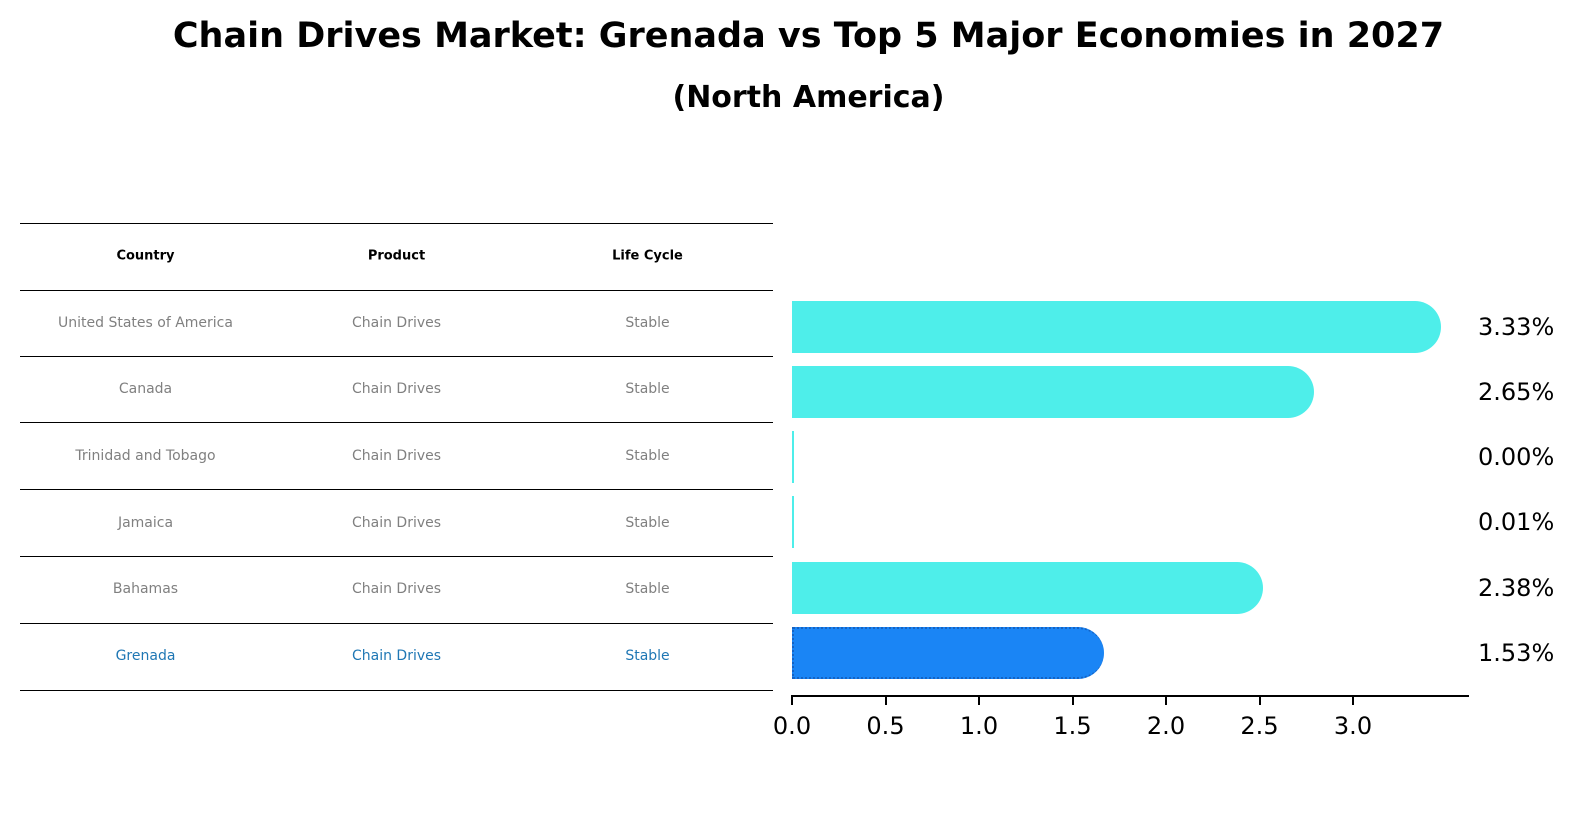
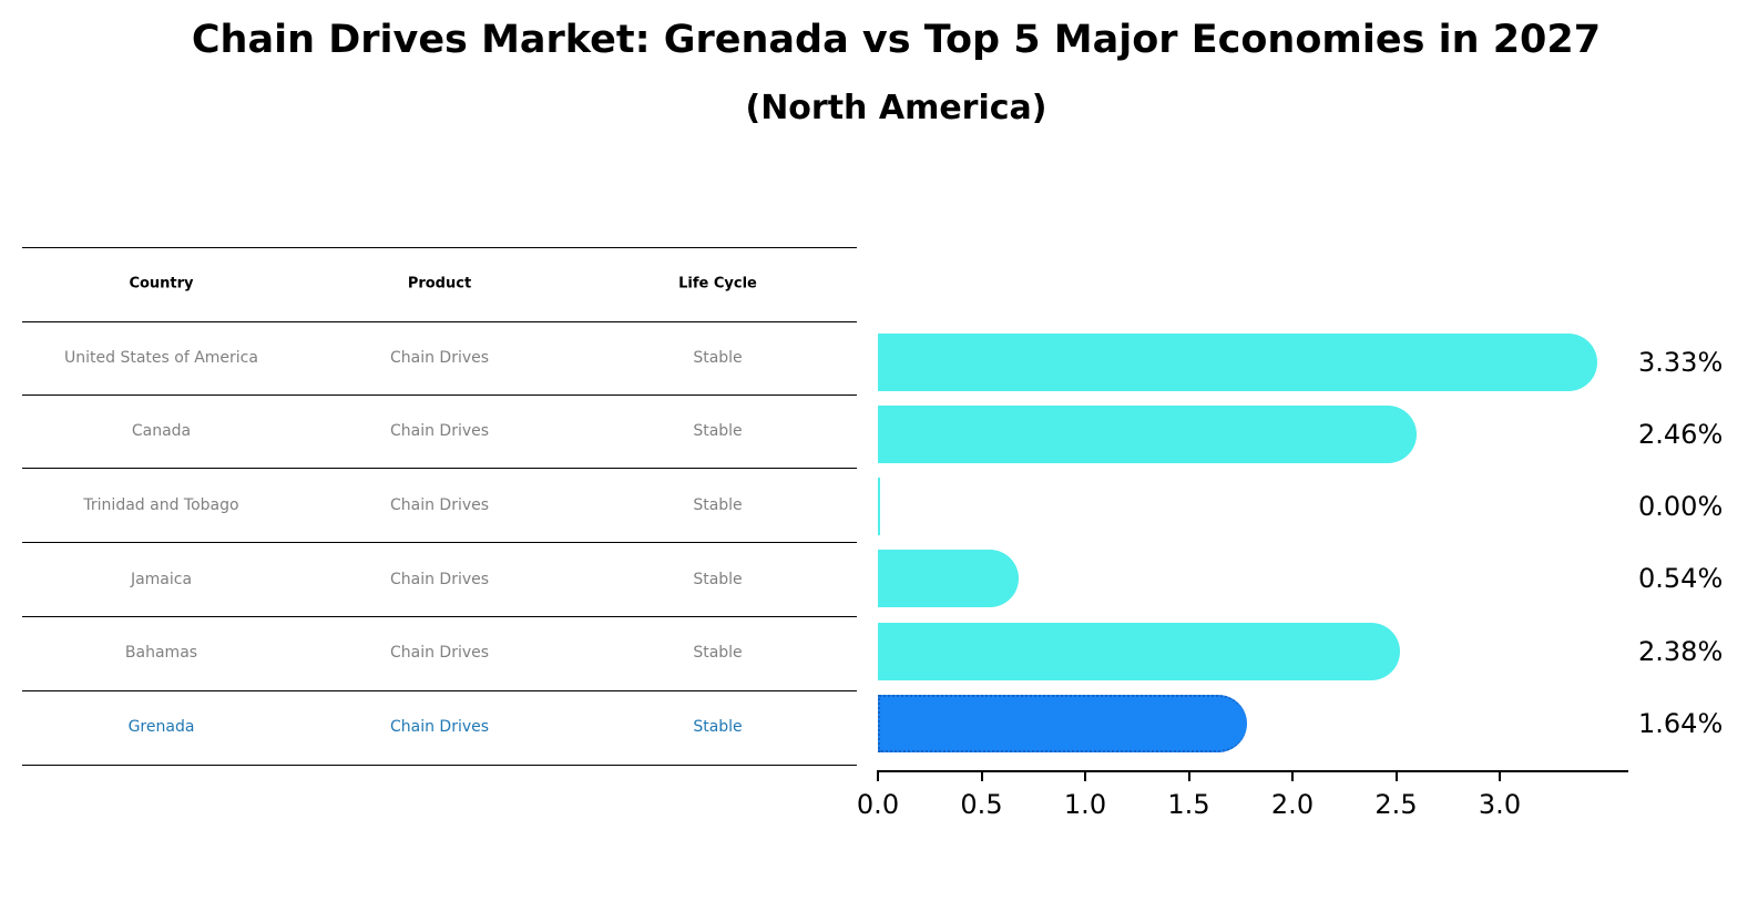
Canada: 2.65% -> 2.46%
Jamaica: 0.01% -> 0.54%
Grenada: 1.53% -> 1.64%
